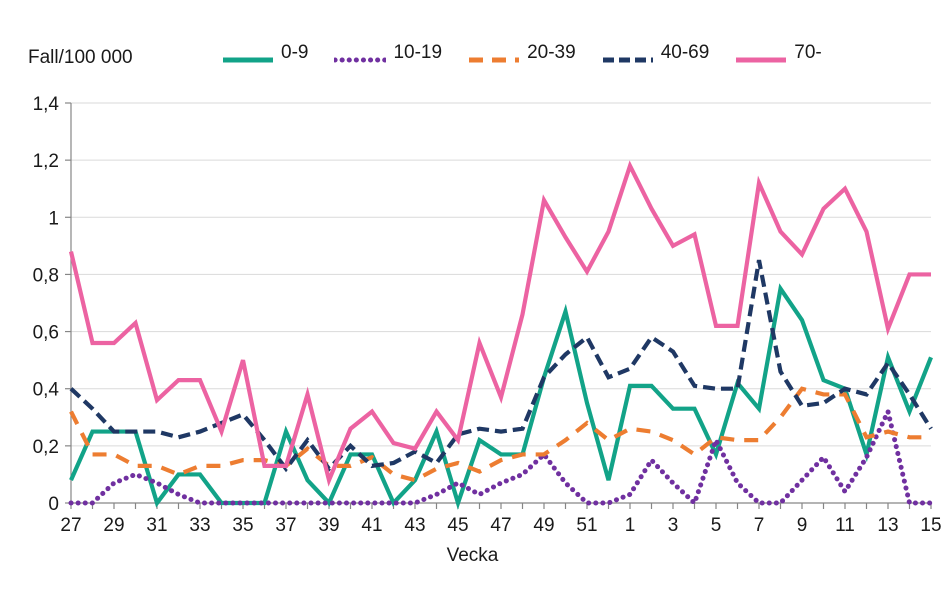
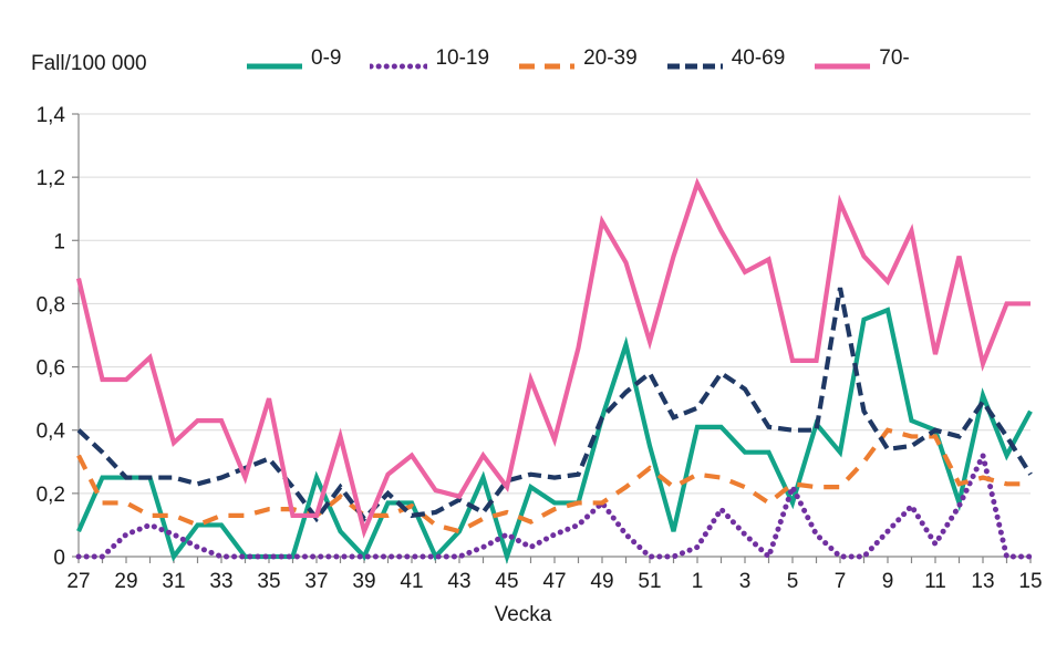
70-/51: 0,81 -> 0,68
0-9/9: 0,64 -> 0,78
70-/11: 1,10 -> 0,64
0-9/15: 0,51 -> 0,46
